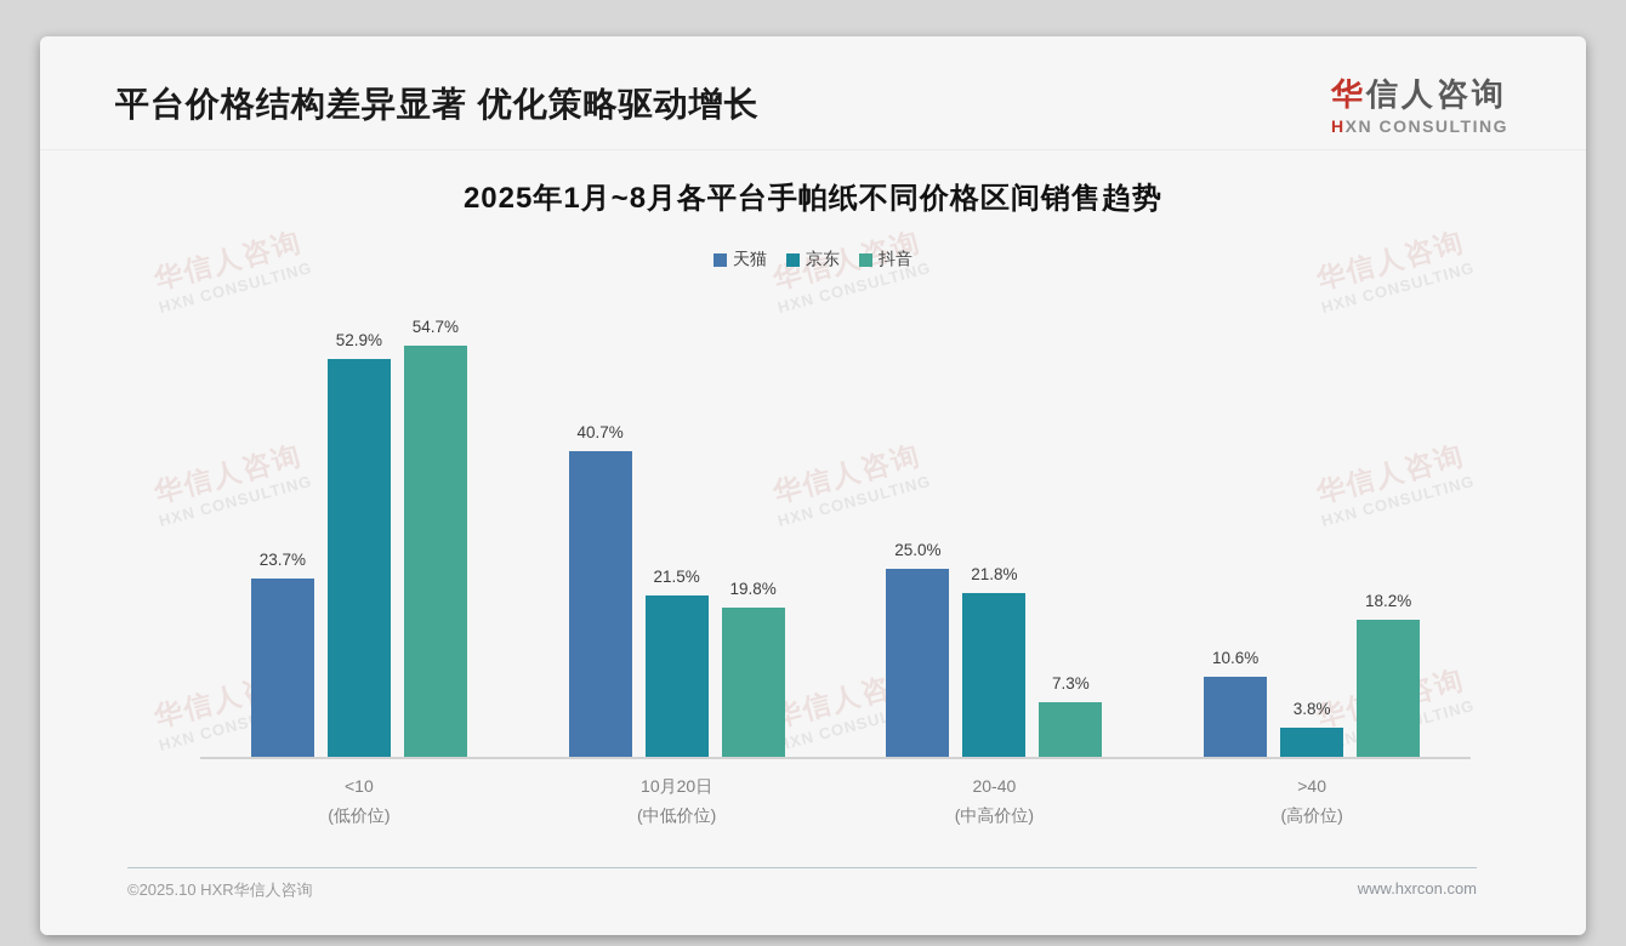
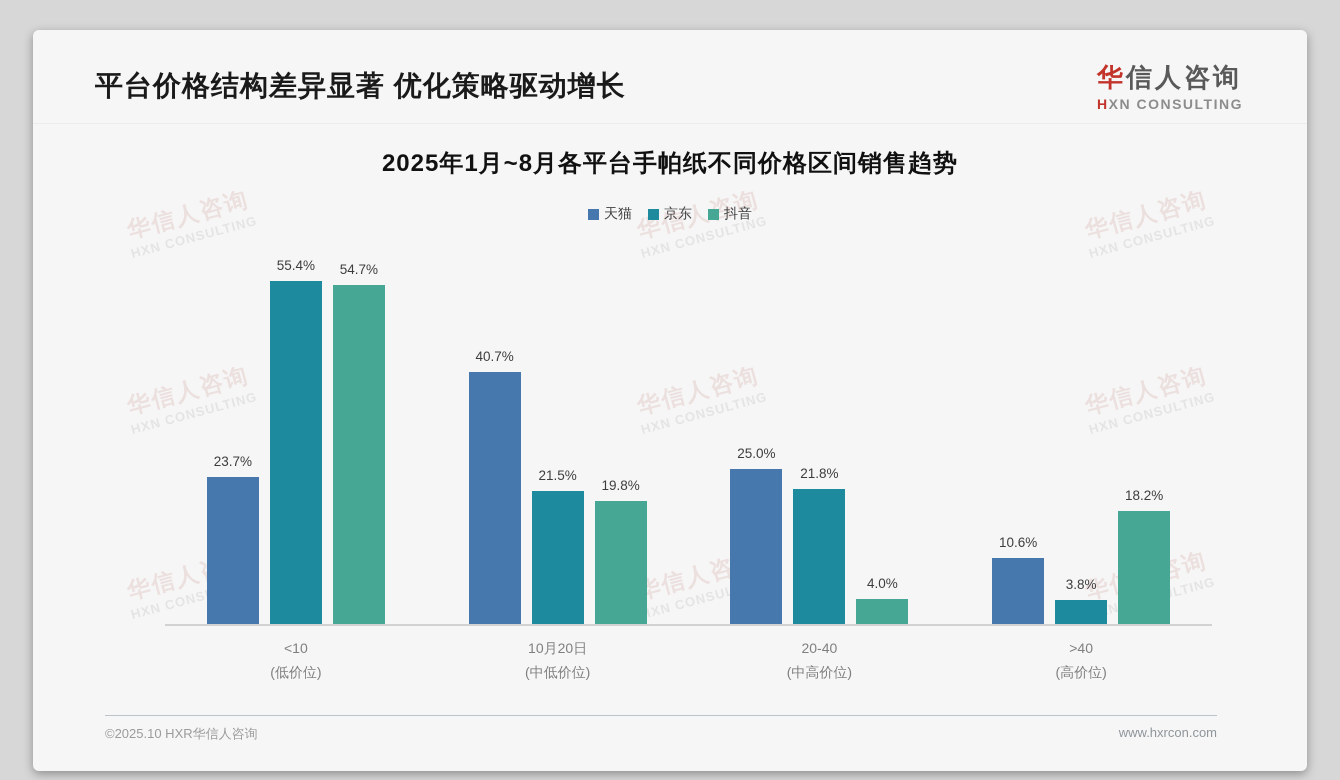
京东/<10: 52.9% -> 55.4%
抖音/20-40: 7.3% -> 4.0%
